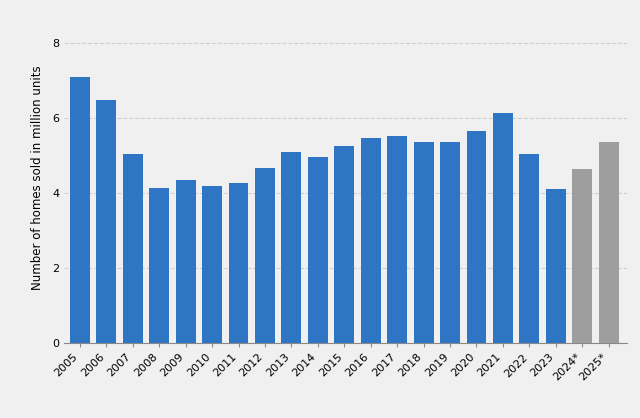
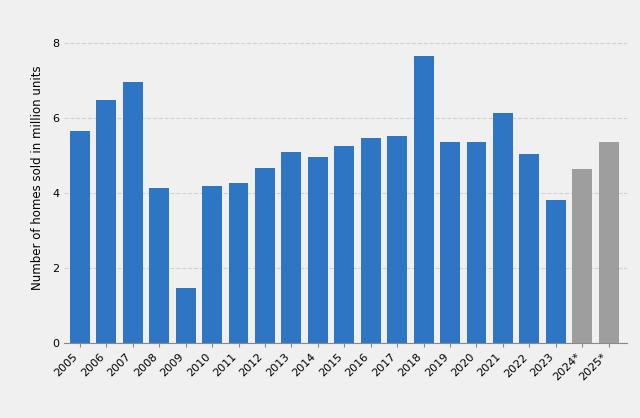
2005: 7.08 -> 5.65
2007: 5.03 -> 6.95
2009: 4.34 -> 1.45
2018: 5.34 -> 7.65
2020: 5.64 -> 5.35
2023: 4.09 -> 3.80
